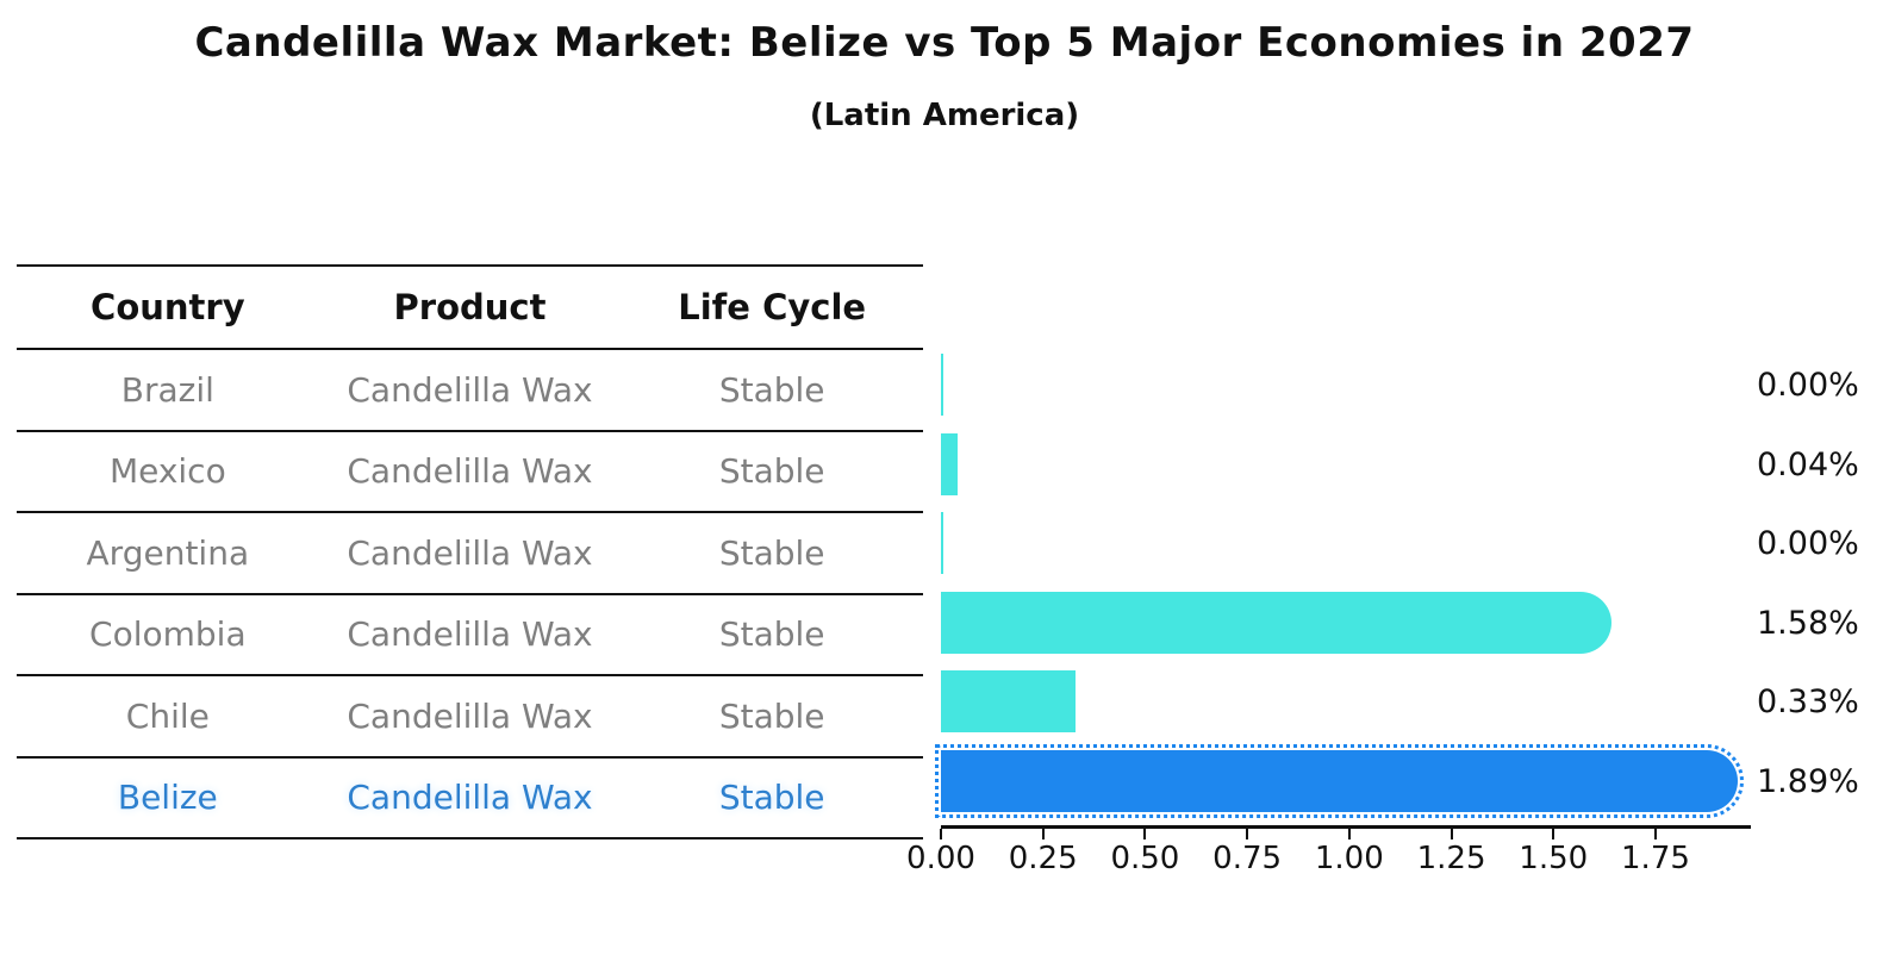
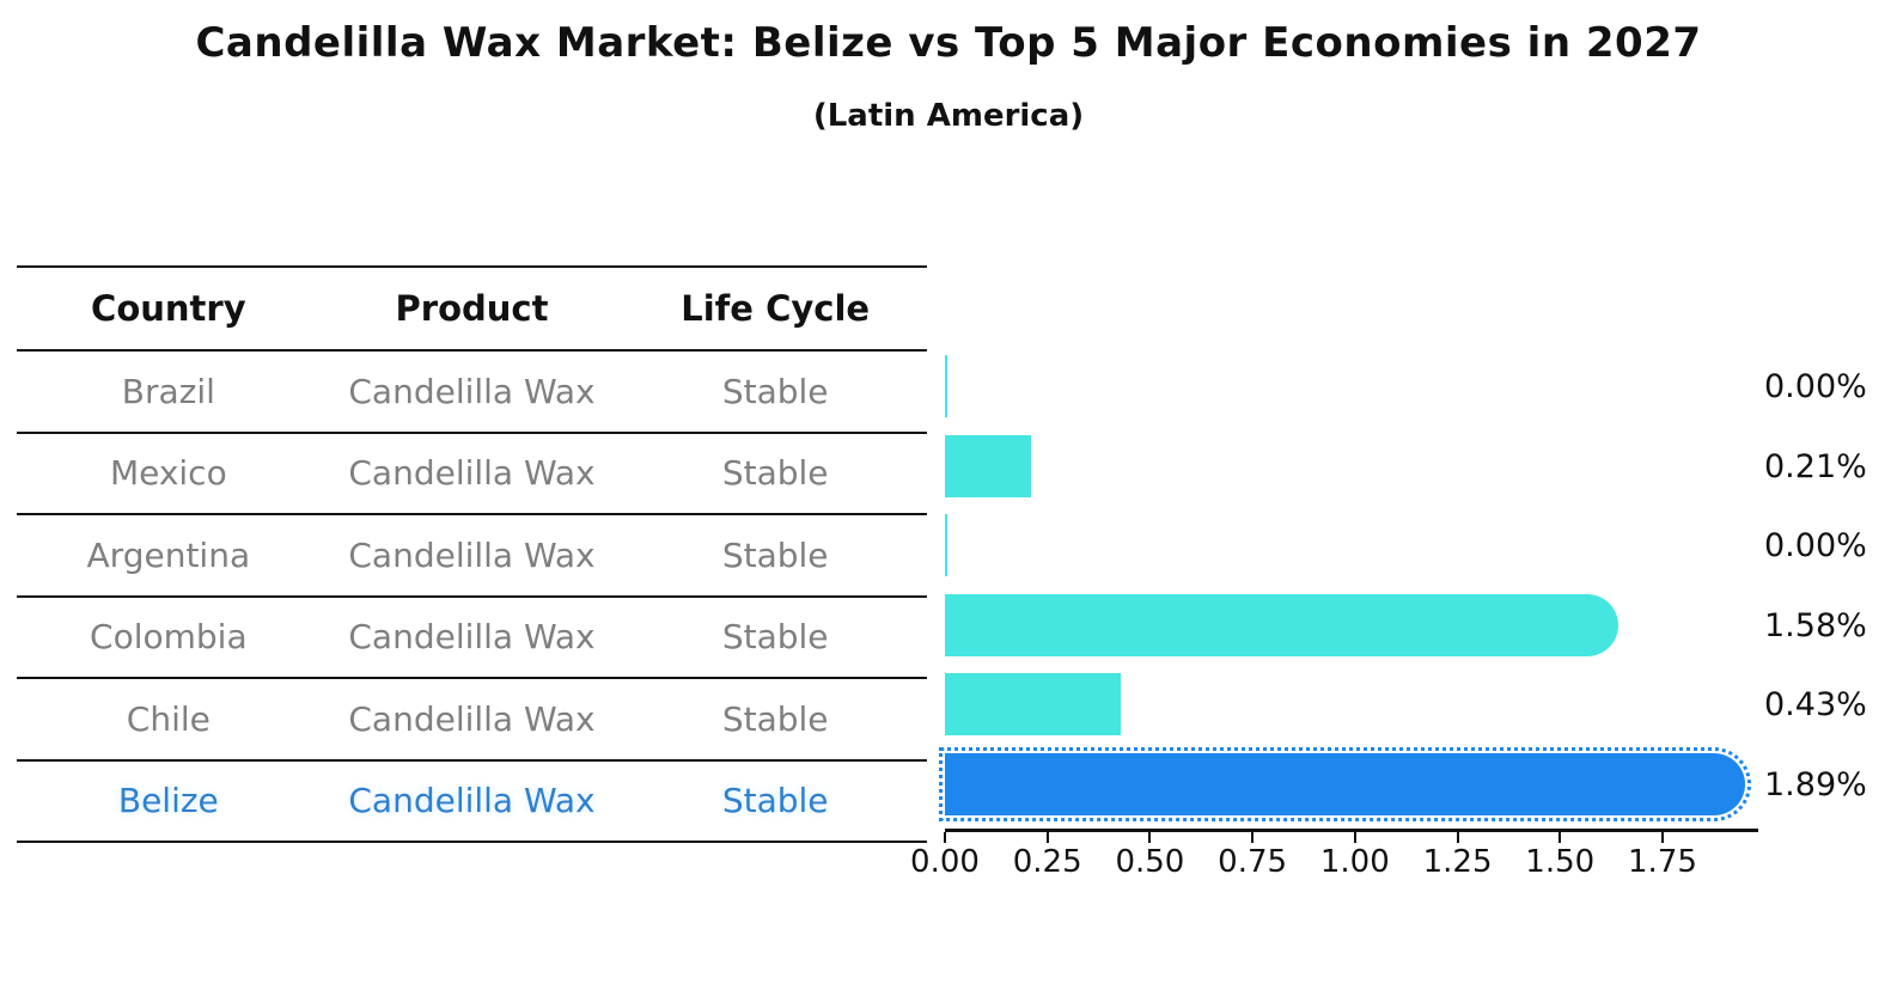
Mexico: 0.04% -> 0.21%
Chile: 0.33% -> 0.43%
